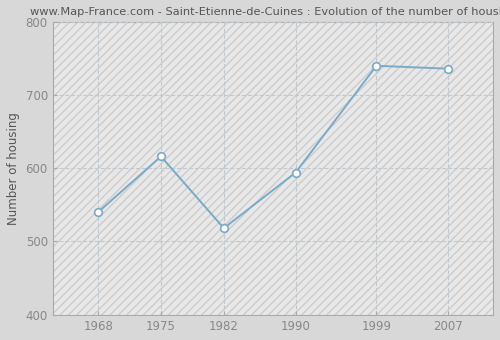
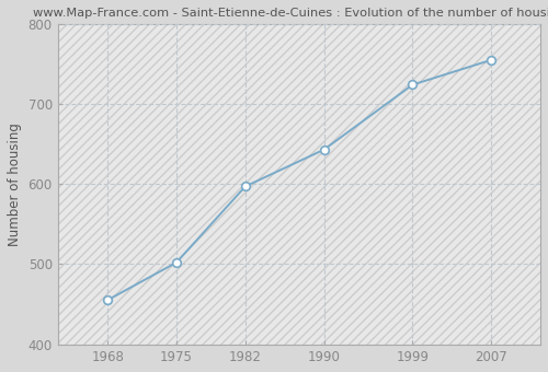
1968: 540 -> 455
1975: 616 -> 502
1982: 518 -> 597
1990: 594 -> 643
1999: 740 -> 724
2007: 736 -> 755
